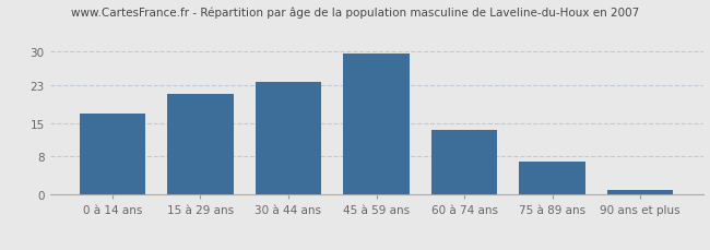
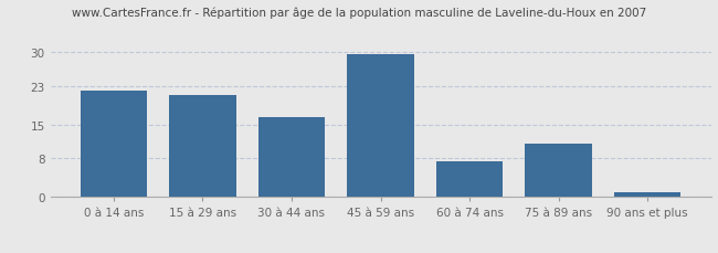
0 à 14 ans: 17.0 -> 22.0
30 à 44 ans: 23.5 -> 16.5
60 à 74 ans: 13.5 -> 7.5
75 à 89 ans: 7.0 -> 11.0
